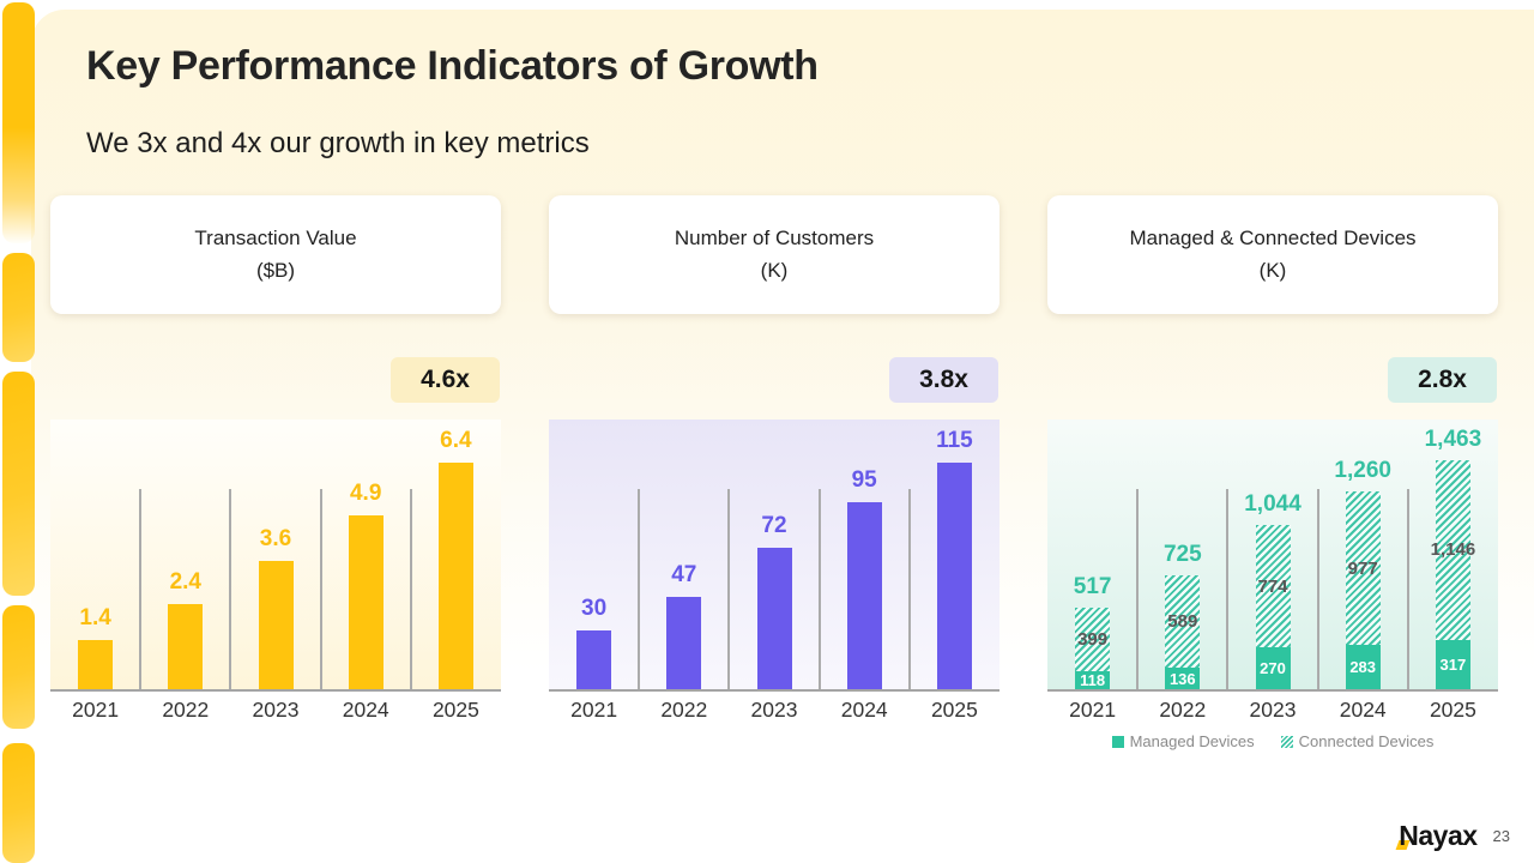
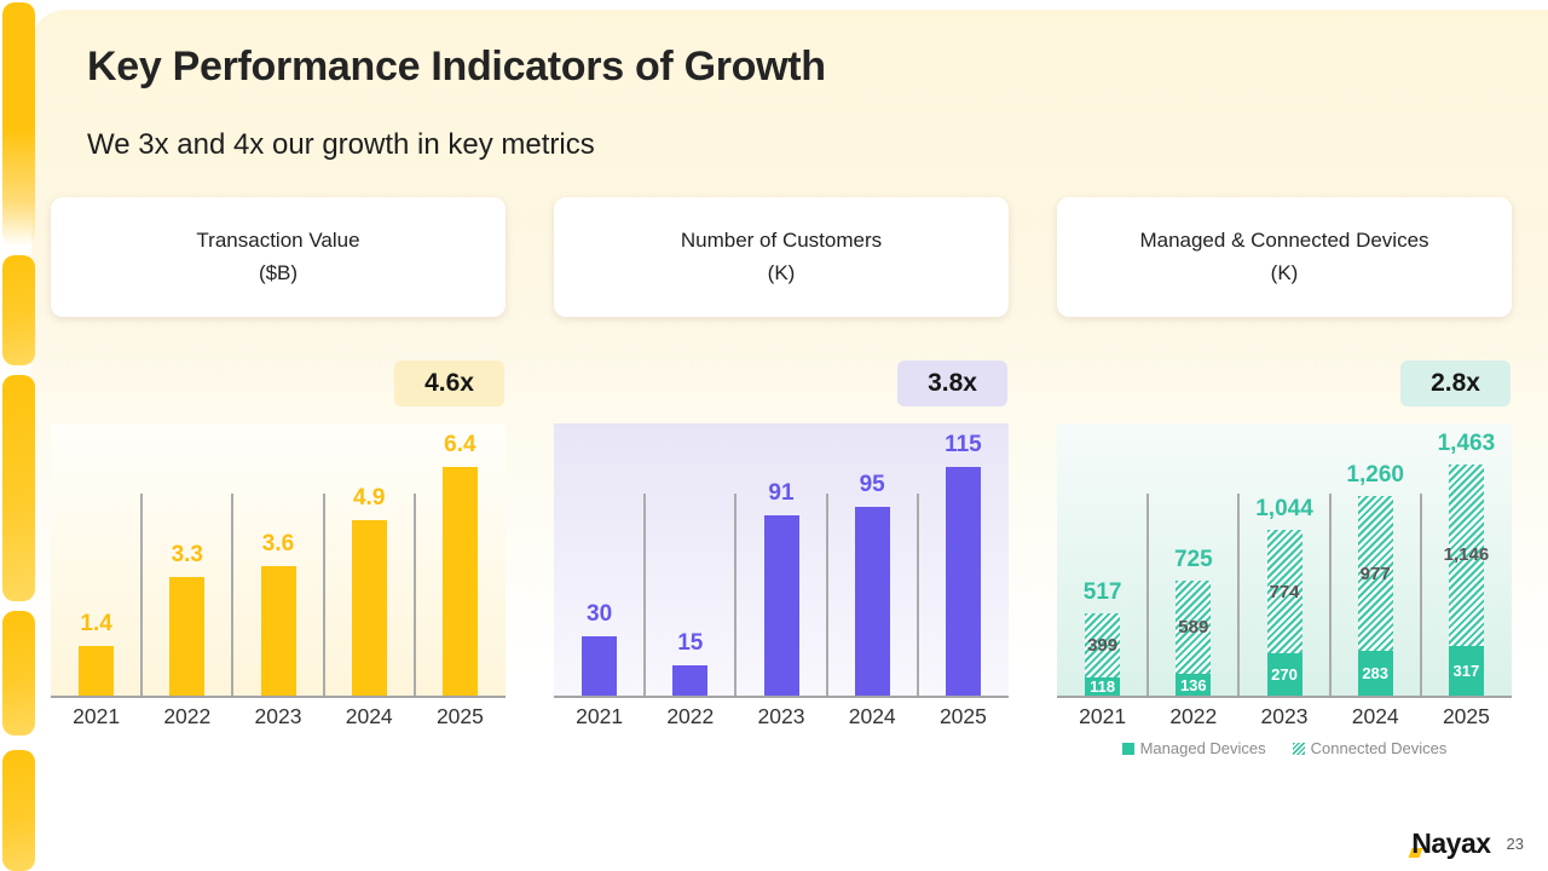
Transaction Value ($B)/2022: 2.4 -> 3.3
Number of Customers (K)/2022: 47 -> 15
Number of Customers (K)/2023: 72 -> 91
